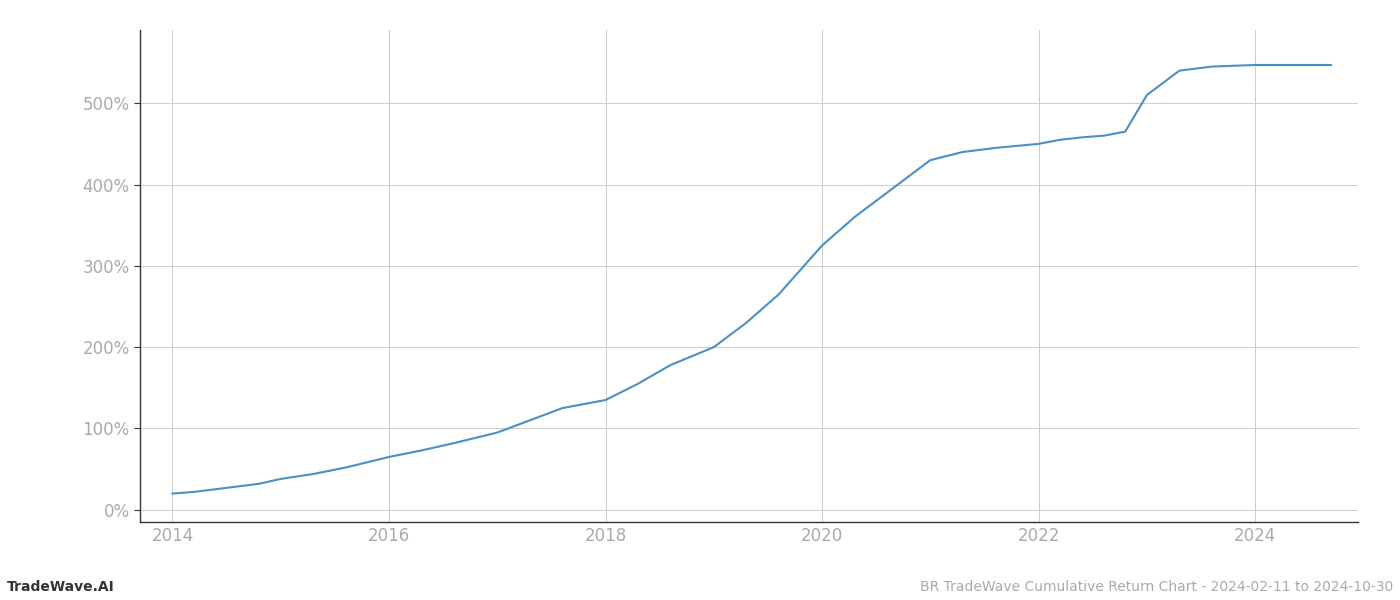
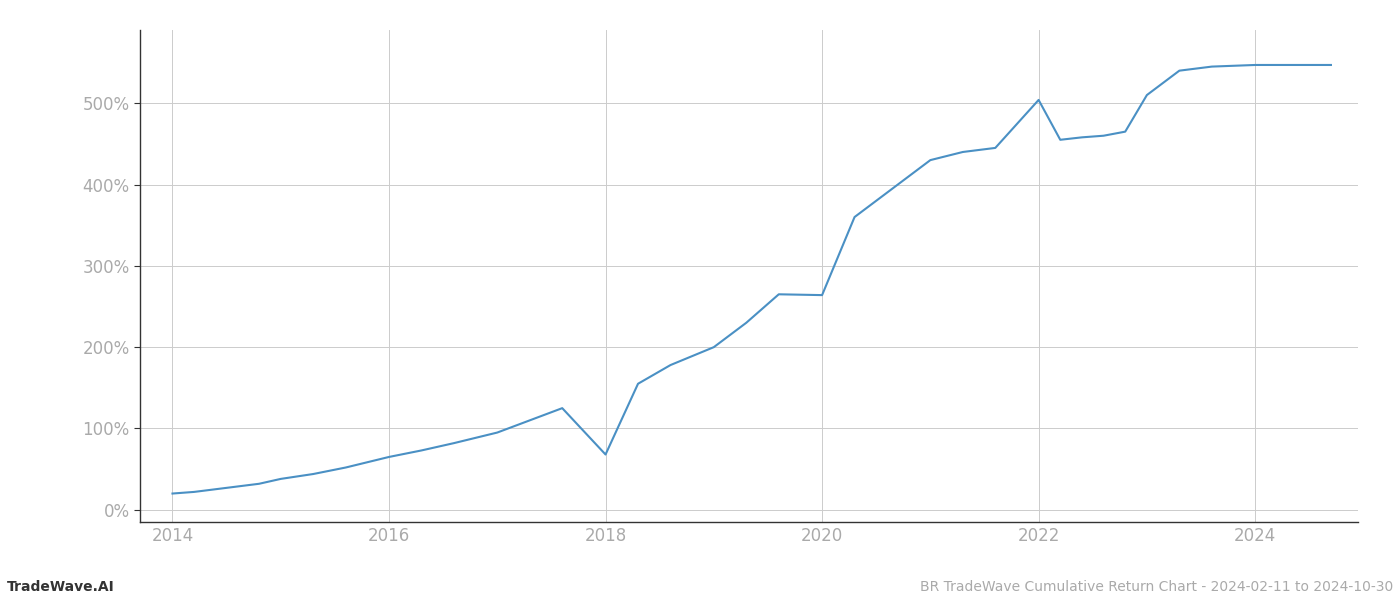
2018: 135% -> 68%
2020: 325% -> 264%
2022: 450% -> 504%
